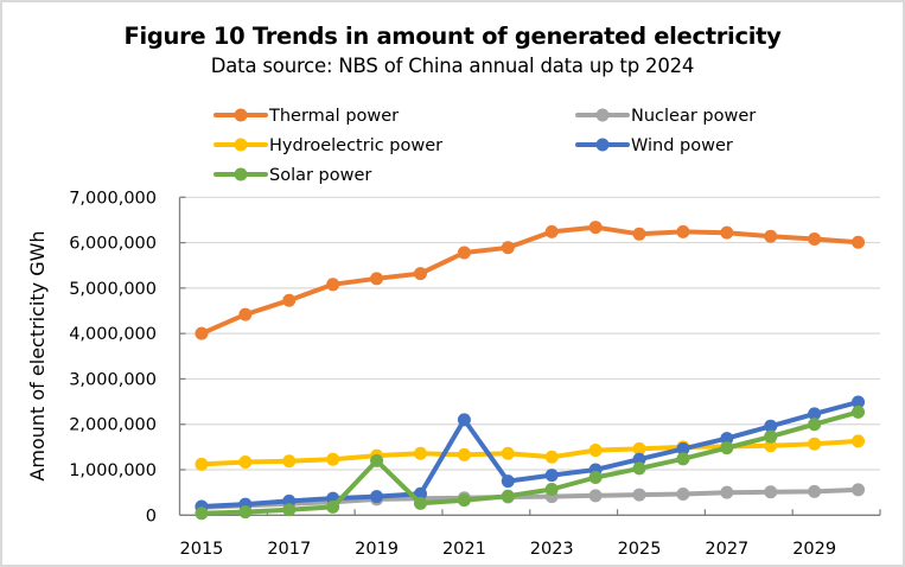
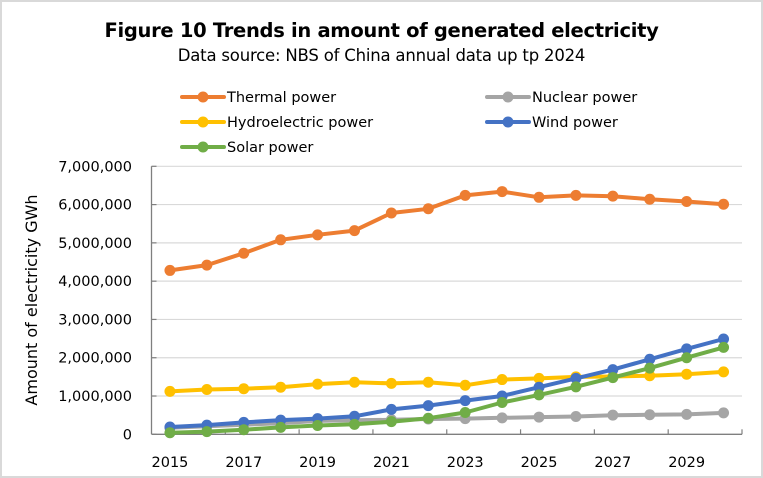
Thermal power/2015: 4000000 -> 4300000
Solar power/2019: 1200000 -> 200000
Wind power/2021: 2100000 -> 600000
